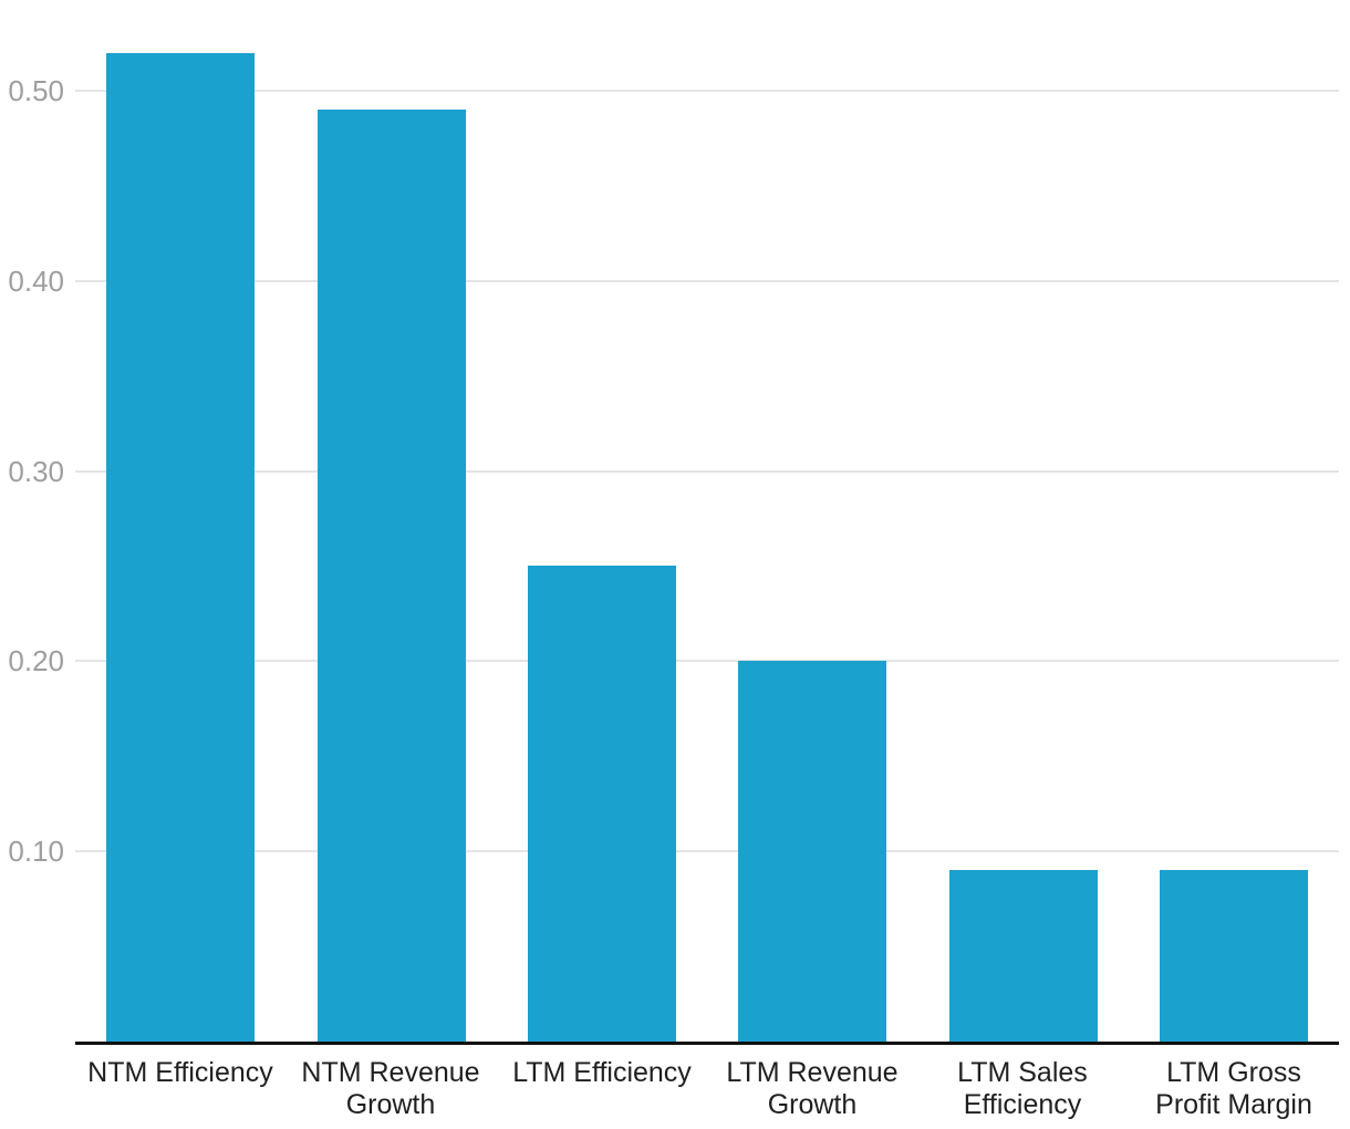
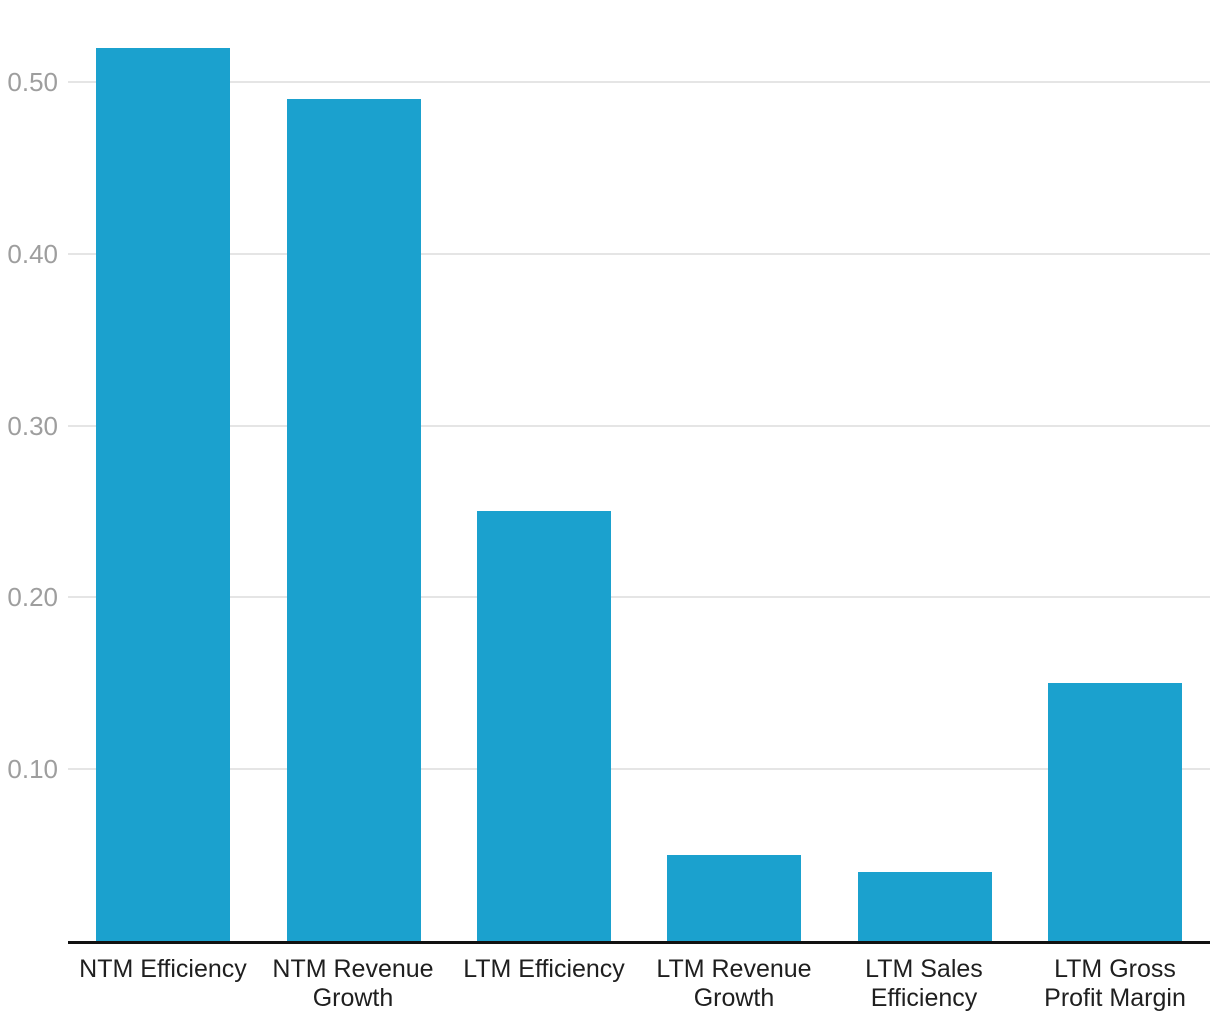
LTM Revenue Growth: 0.20 -> 0.05
LTM Sales Efficiency: 0.09 -> 0.04
LTM Gross Profit Margin: 0.09 -> 0.15
